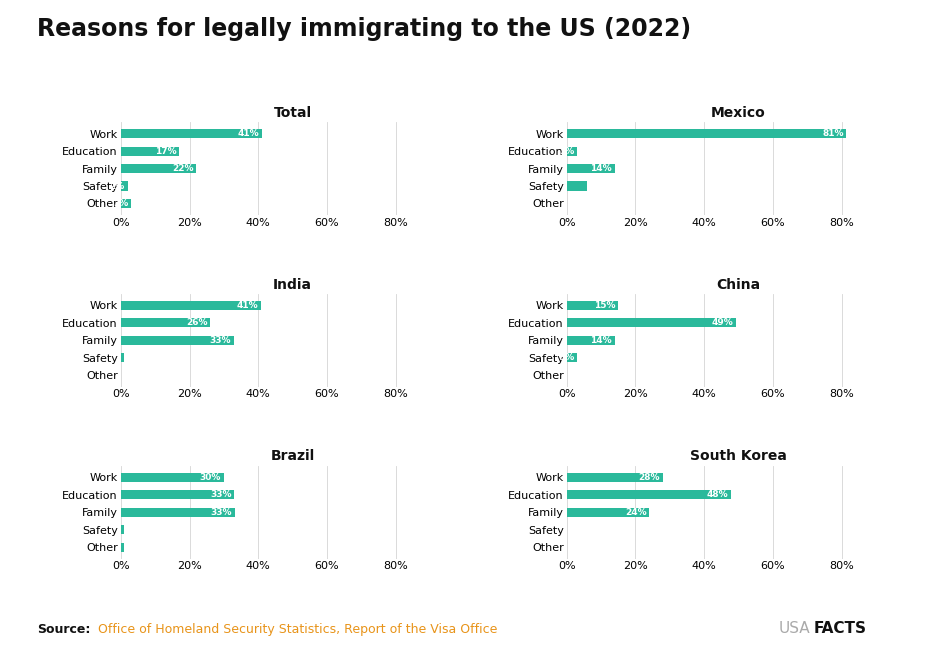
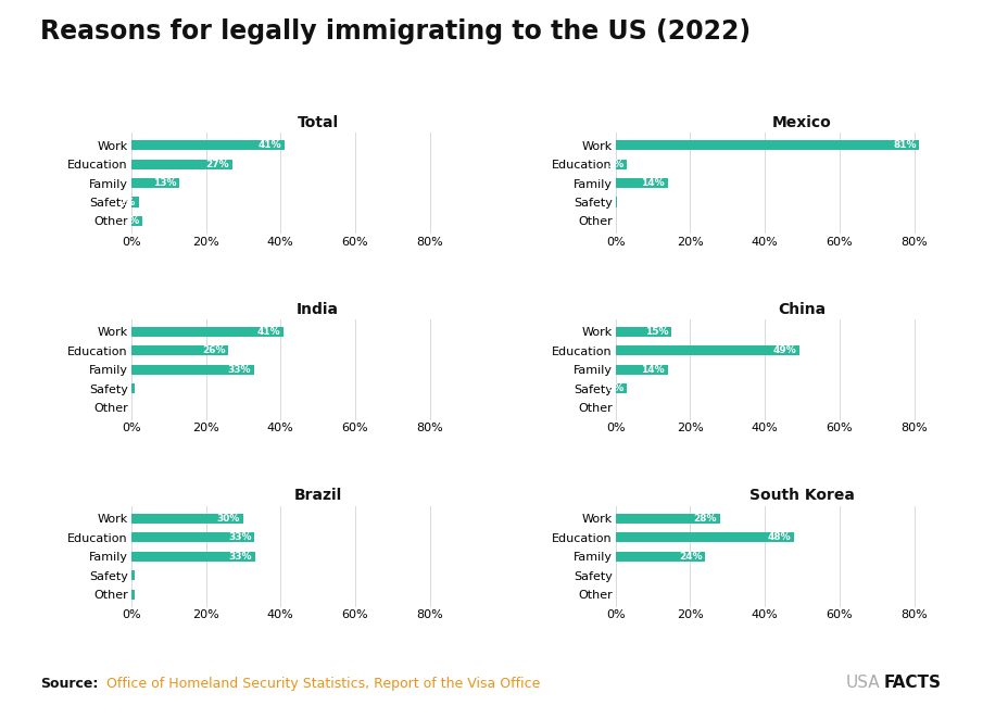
Total/Education: 17% -> 27%
Total/Family: 22% -> 13%
Mexico/Safety: 6.0% -> 0.5%
